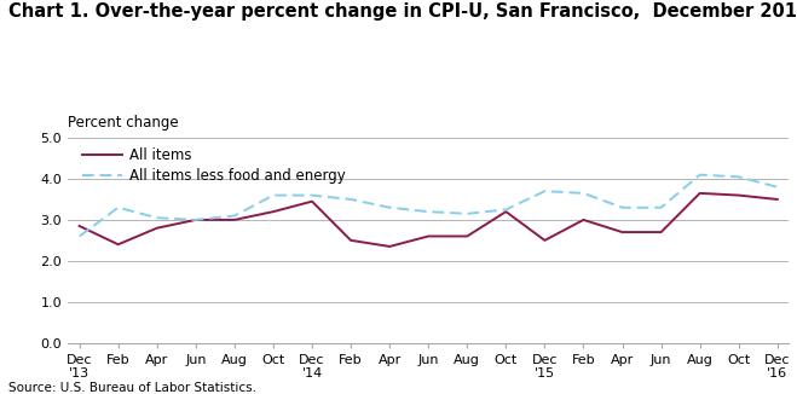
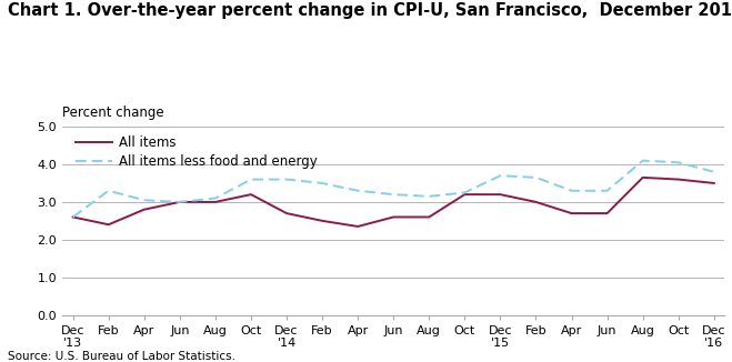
All items/Dec '13: 2.85 -> 2.60
All items/Dec '14: 3.45 -> 2.70
All items/Dec '15: 2.50 -> 3.20
